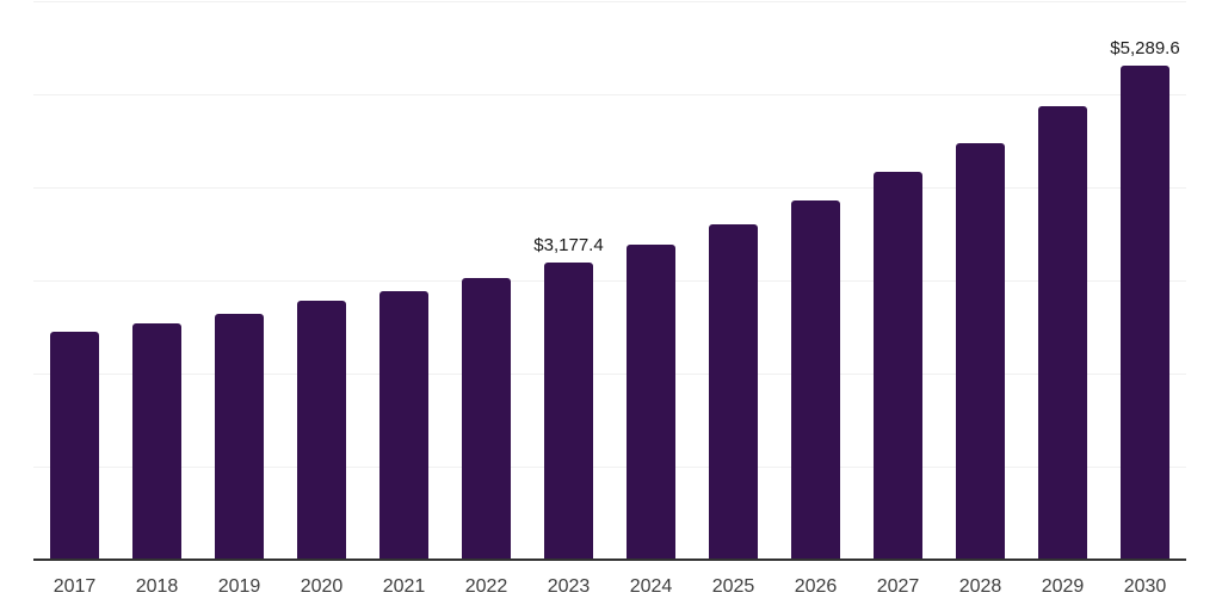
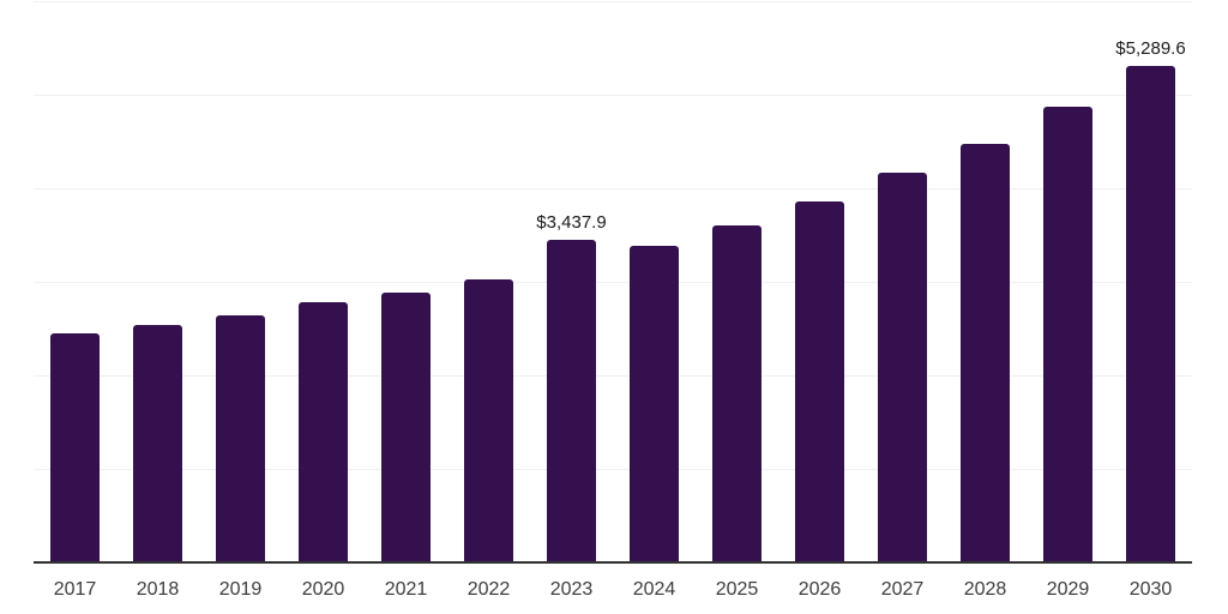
2023: $3,177.4 -> $3,437.9
